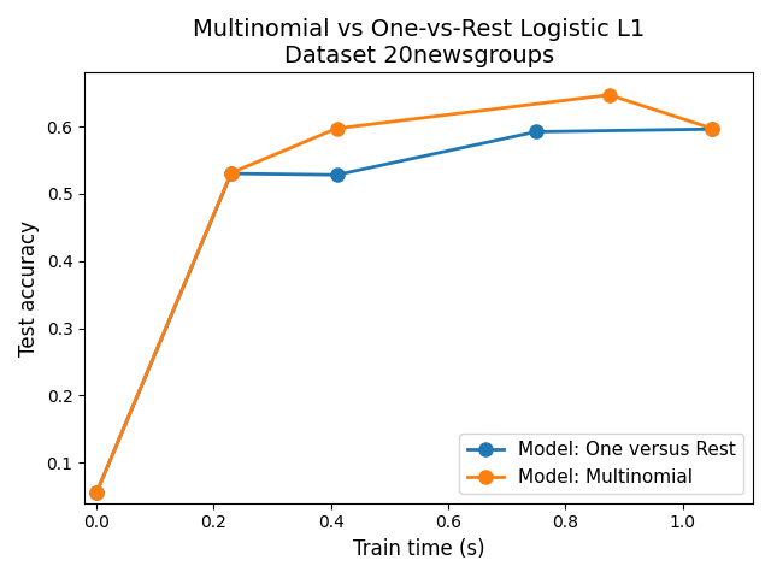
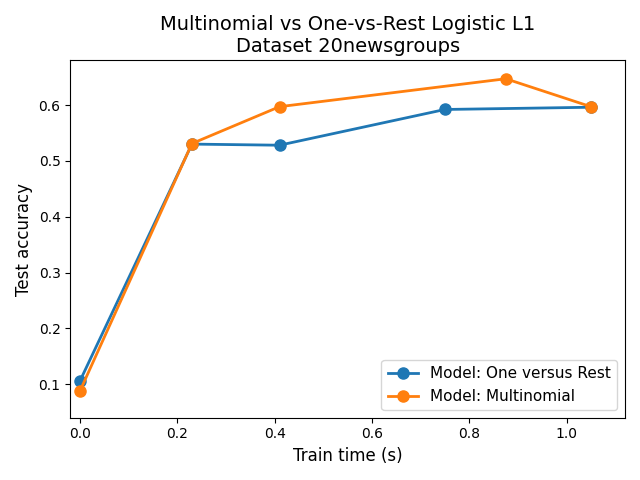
Model: One versus Rest/0.0: 0.055 -> 0.106
Model: Multinomial/0.0: 0.055 -> 0.088
